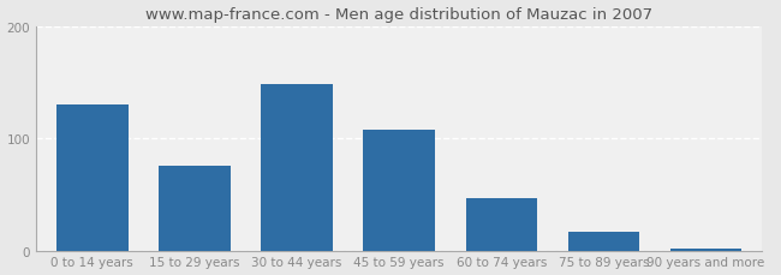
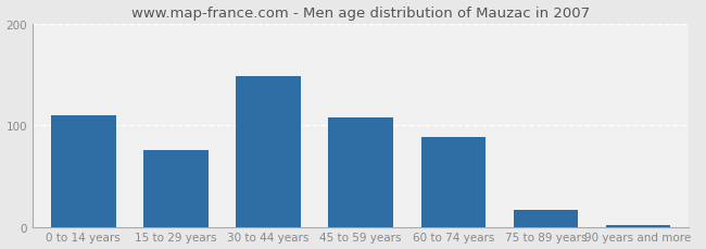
0 to 14 years: 130 -> 110
60 to 74 years: 47 -> 88
